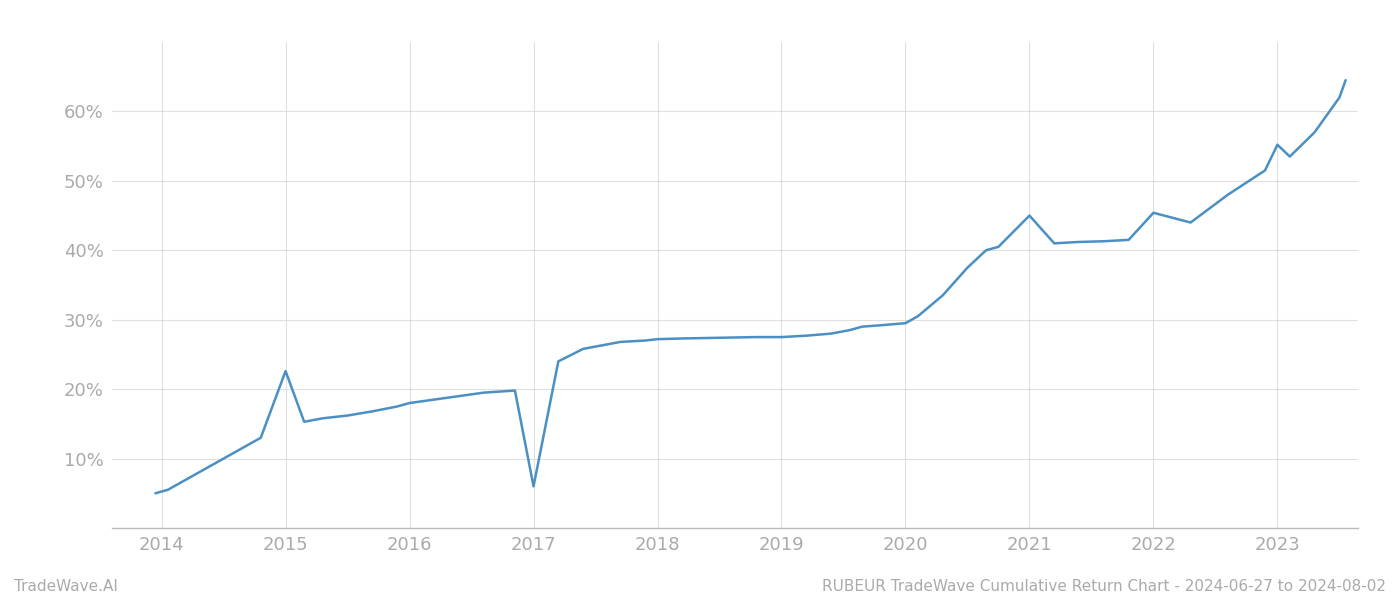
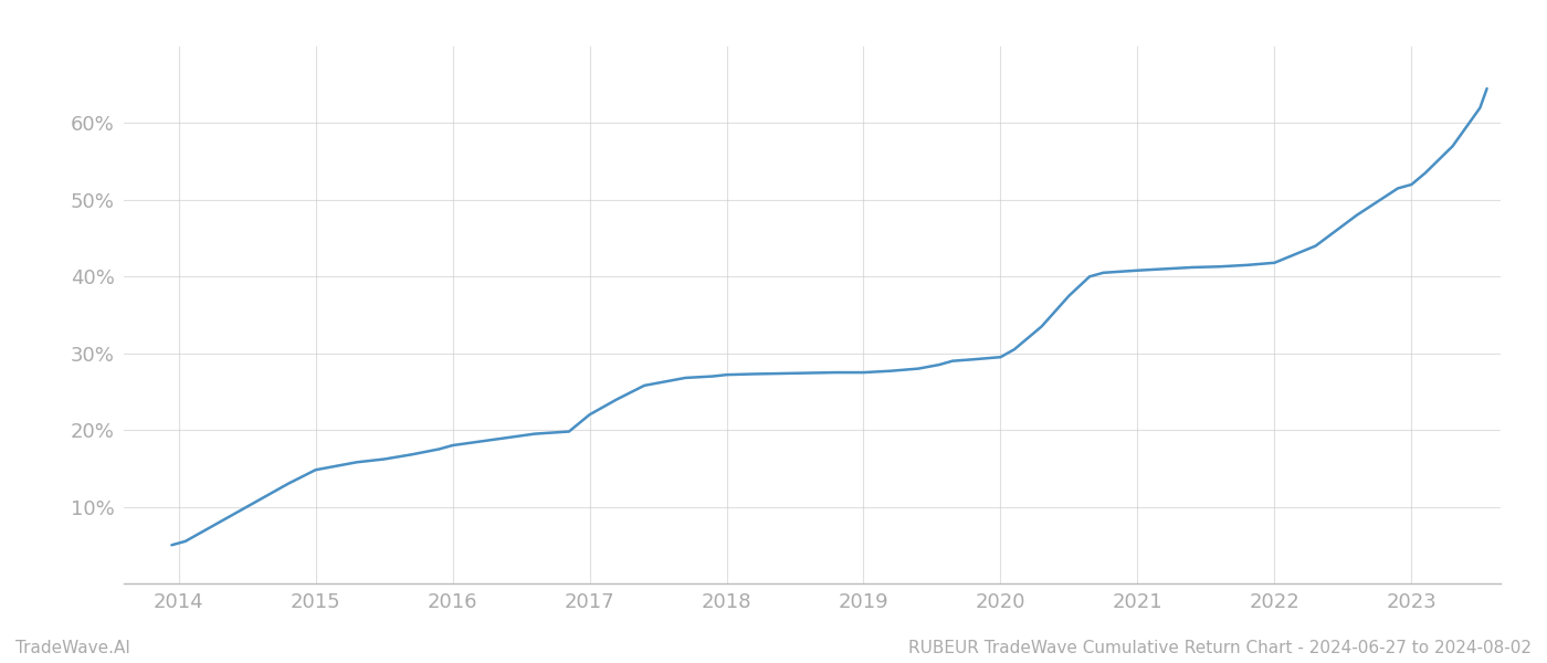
2015: 22.6% -> 14.8%
2017: 6.0% -> 22.0%
2021: 45.0% -> 40.8%
2022: 45.4% -> 41.8%
2023: 55.2% -> 52.0%
